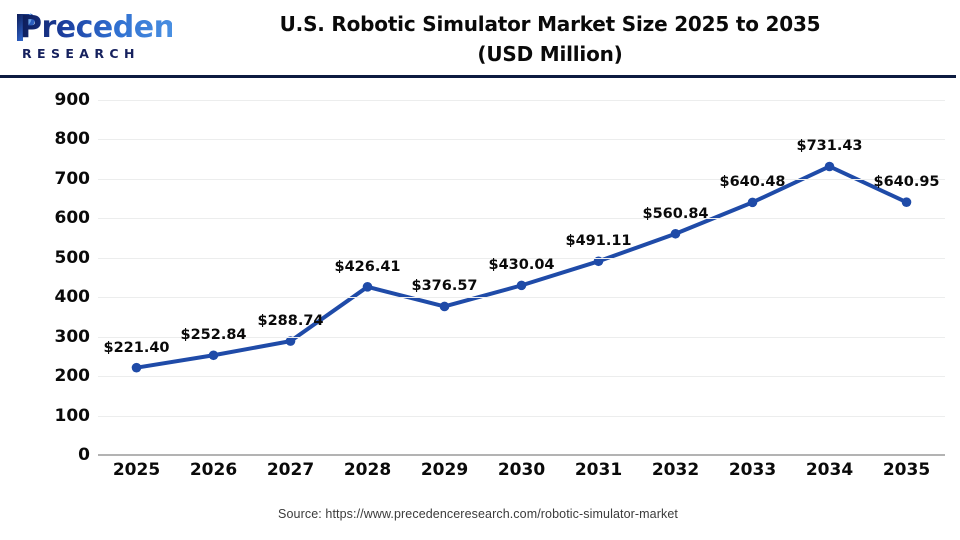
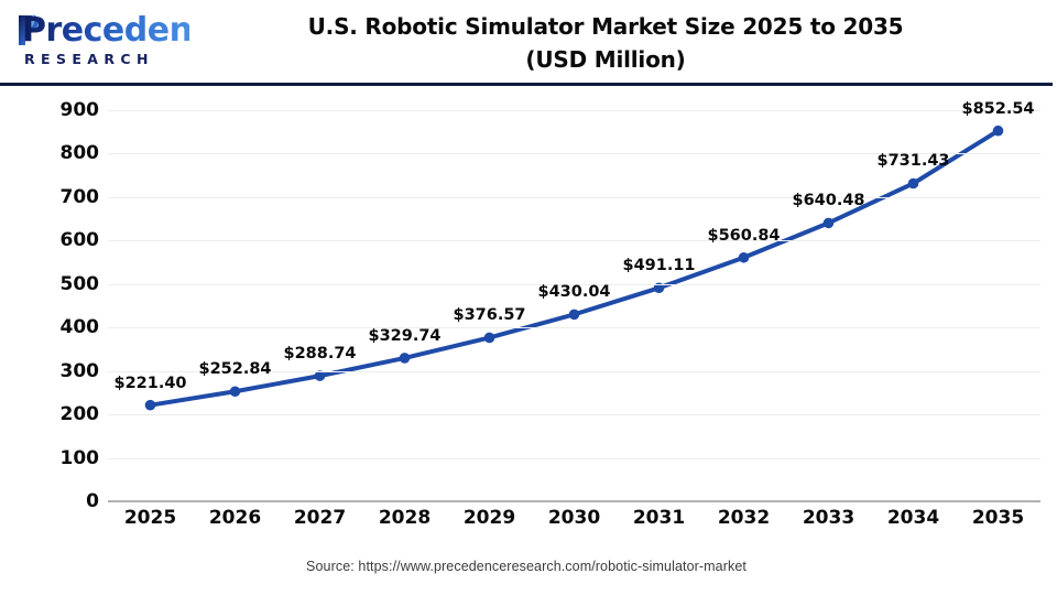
2028: $426.41 -> $329.74
2035: $640.95 -> $852.54
